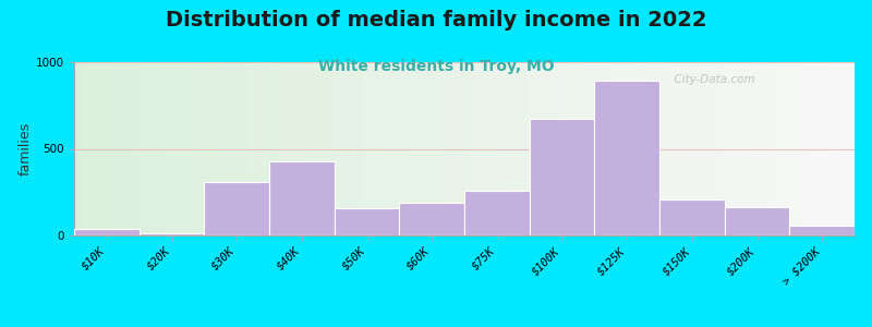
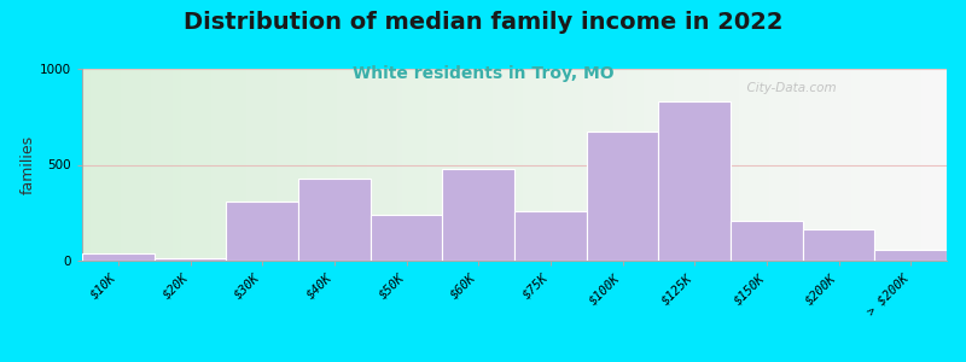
$50K: 160 -> 240
$60K: 190 -> 480
$125K: 890 -> 830
